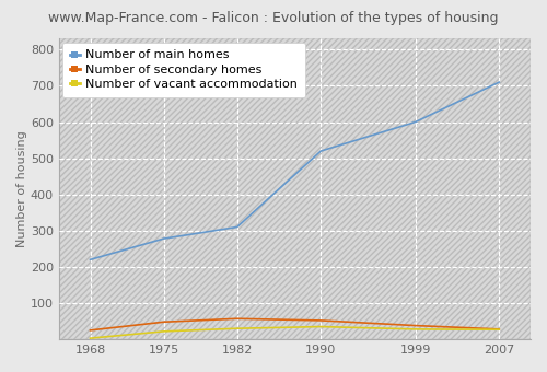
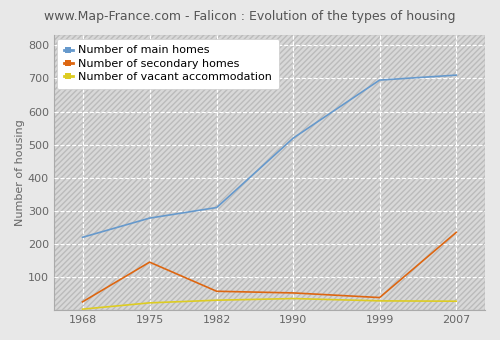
Number of secondary homes/1975: 48 -> 145
Number of main homes/1999: 600 -> 695
Number of secondary homes/2007: 28 -> 235
